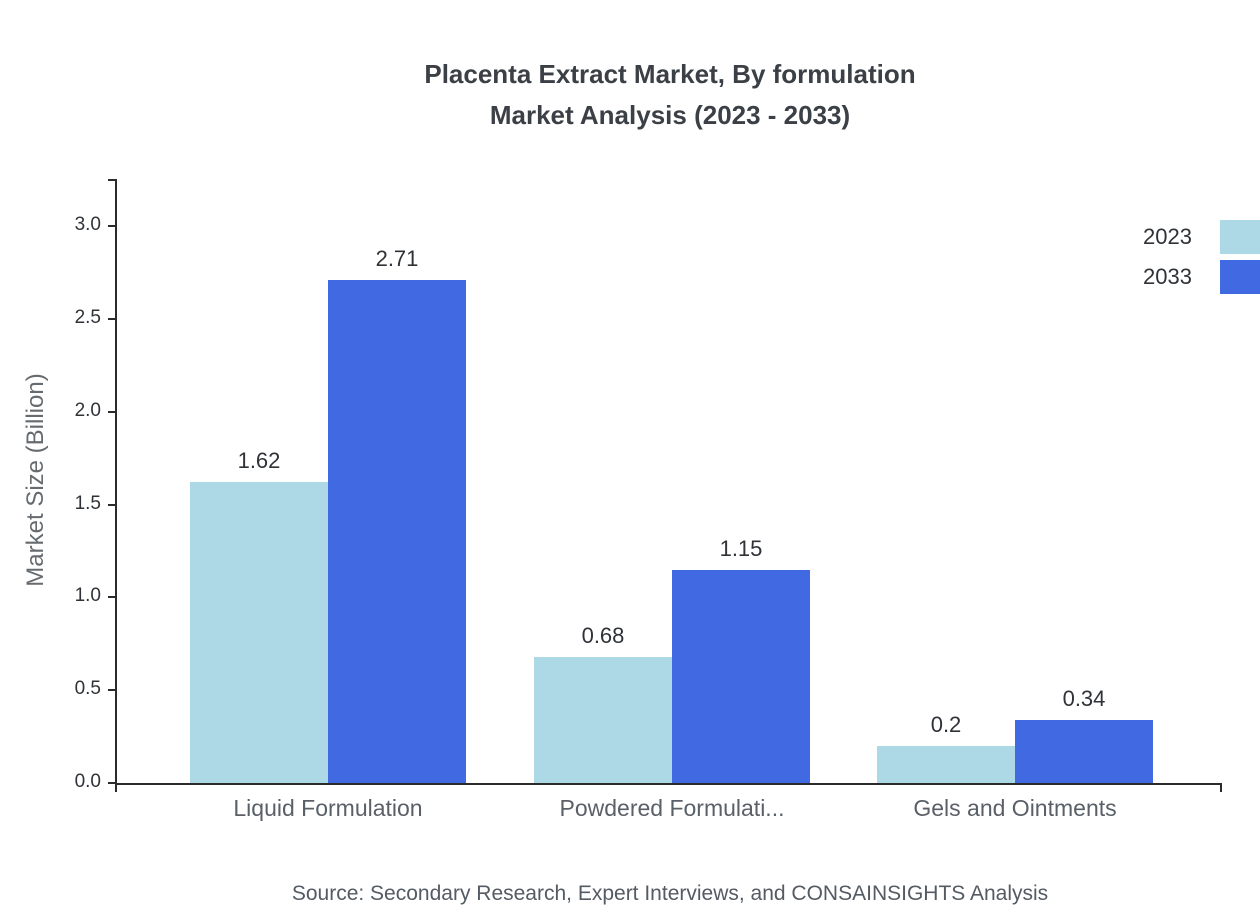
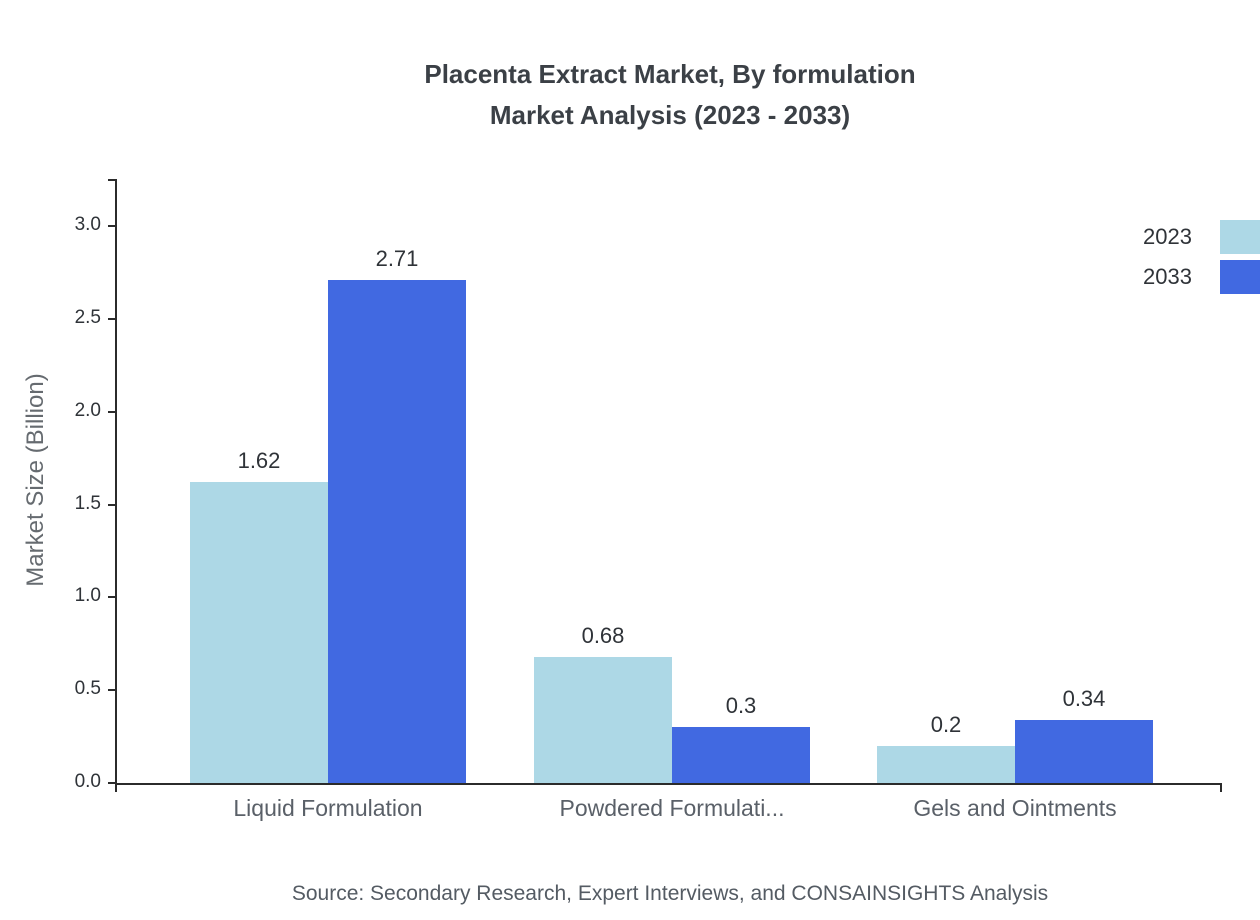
2033/Powdered Formulati...: 1.15 -> 0.3
